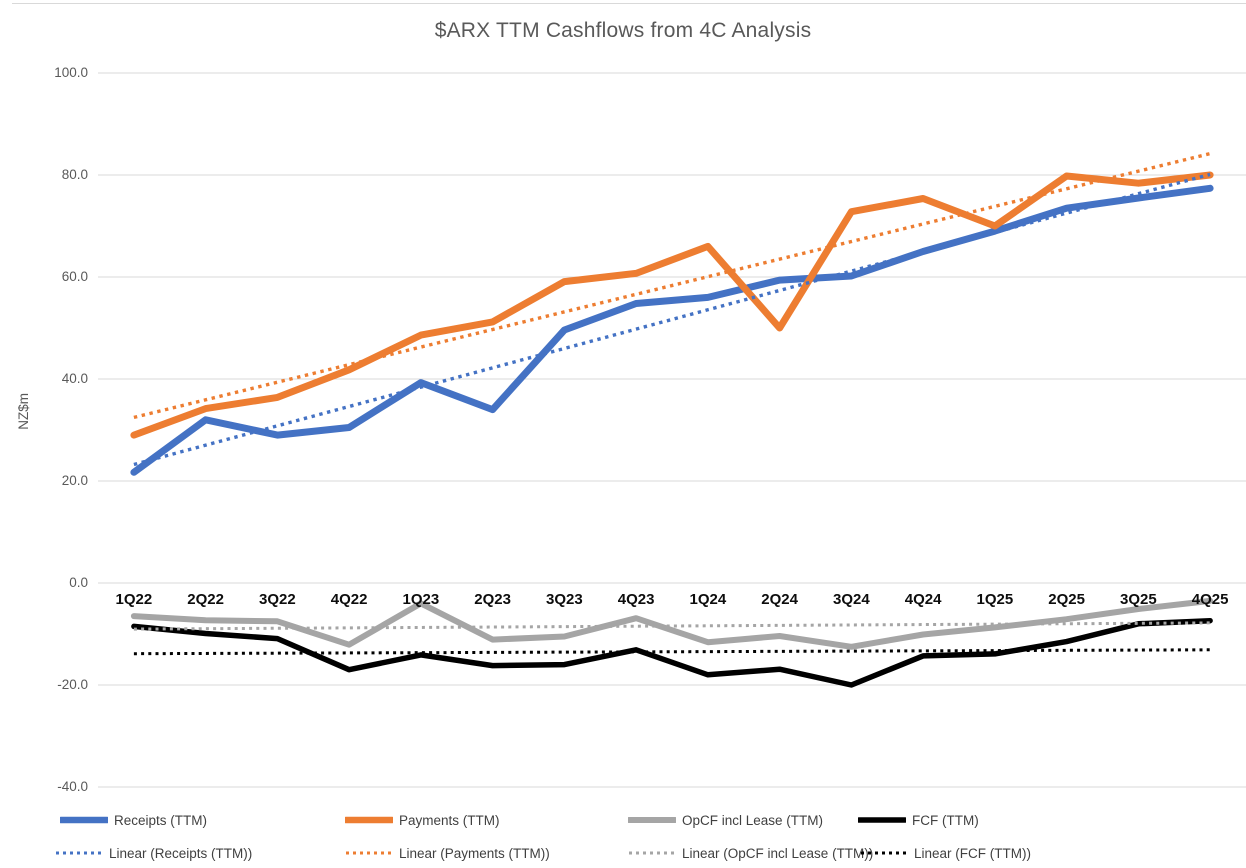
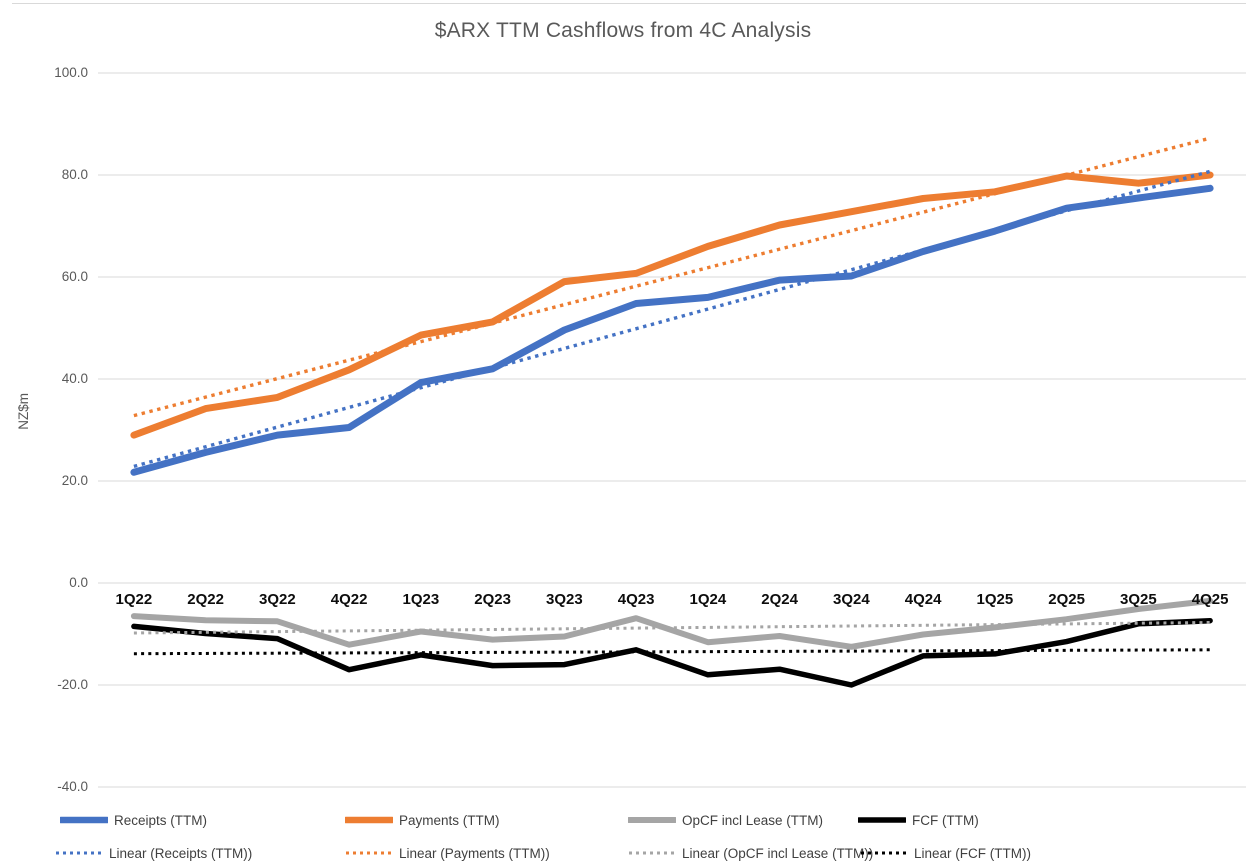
Receipts (TTM)/2Q22: 32 -> 26
OpCF incl Lease (TTM)/1Q23: -4 -> -10
Receipts (TTM)/2Q23: 34 -> 42
Payments (TTM)/2Q24: 50 -> 70
Payments (TTM)/1Q25: 70 -> 77
